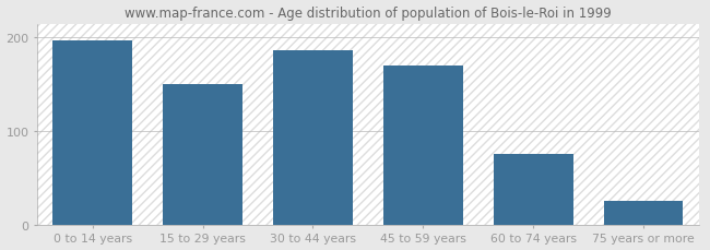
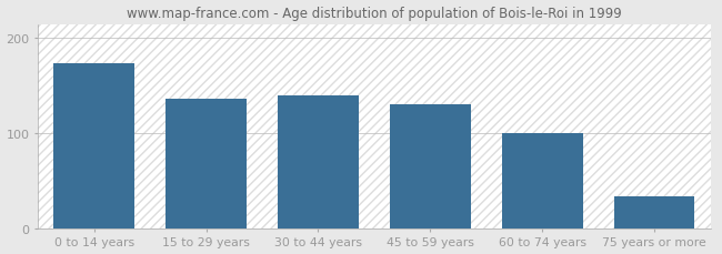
0 to 14 years: 197 -> 174
15 to 29 years: 150 -> 136
30 to 44 years: 186 -> 140
45 to 59 years: 170 -> 130
60 to 74 years: 76 -> 100
75 years or more: 26 -> 34
